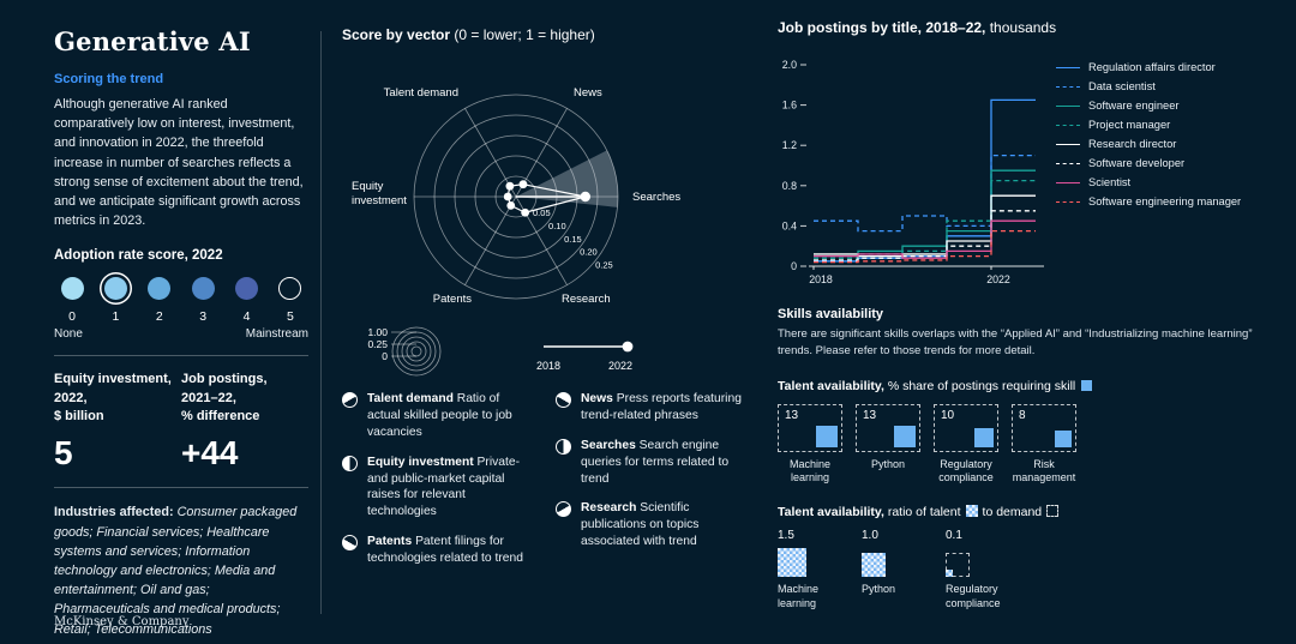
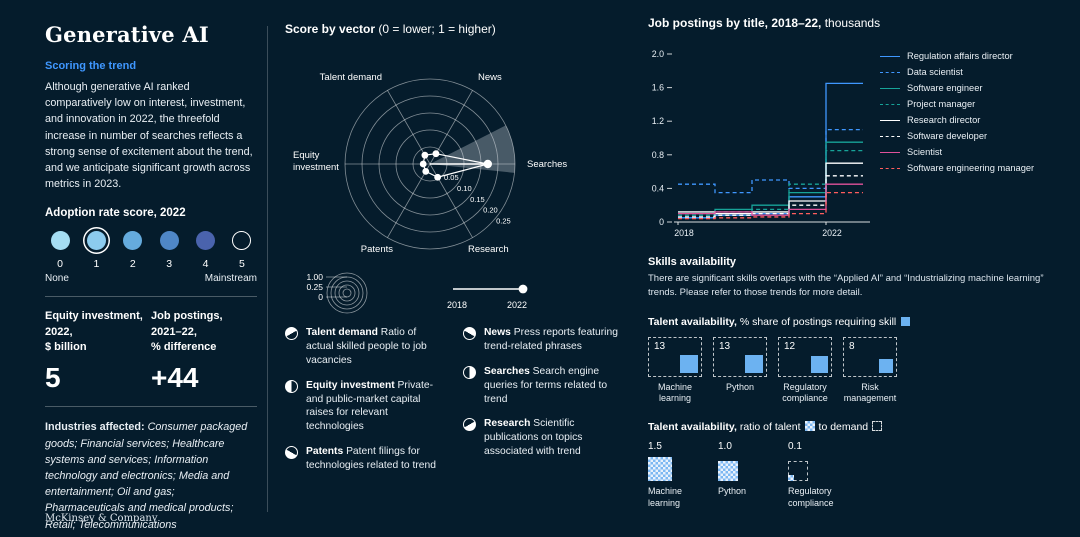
Talent availability, % share of postings requiring skill/Regulatory compliance: 10 -> 12
